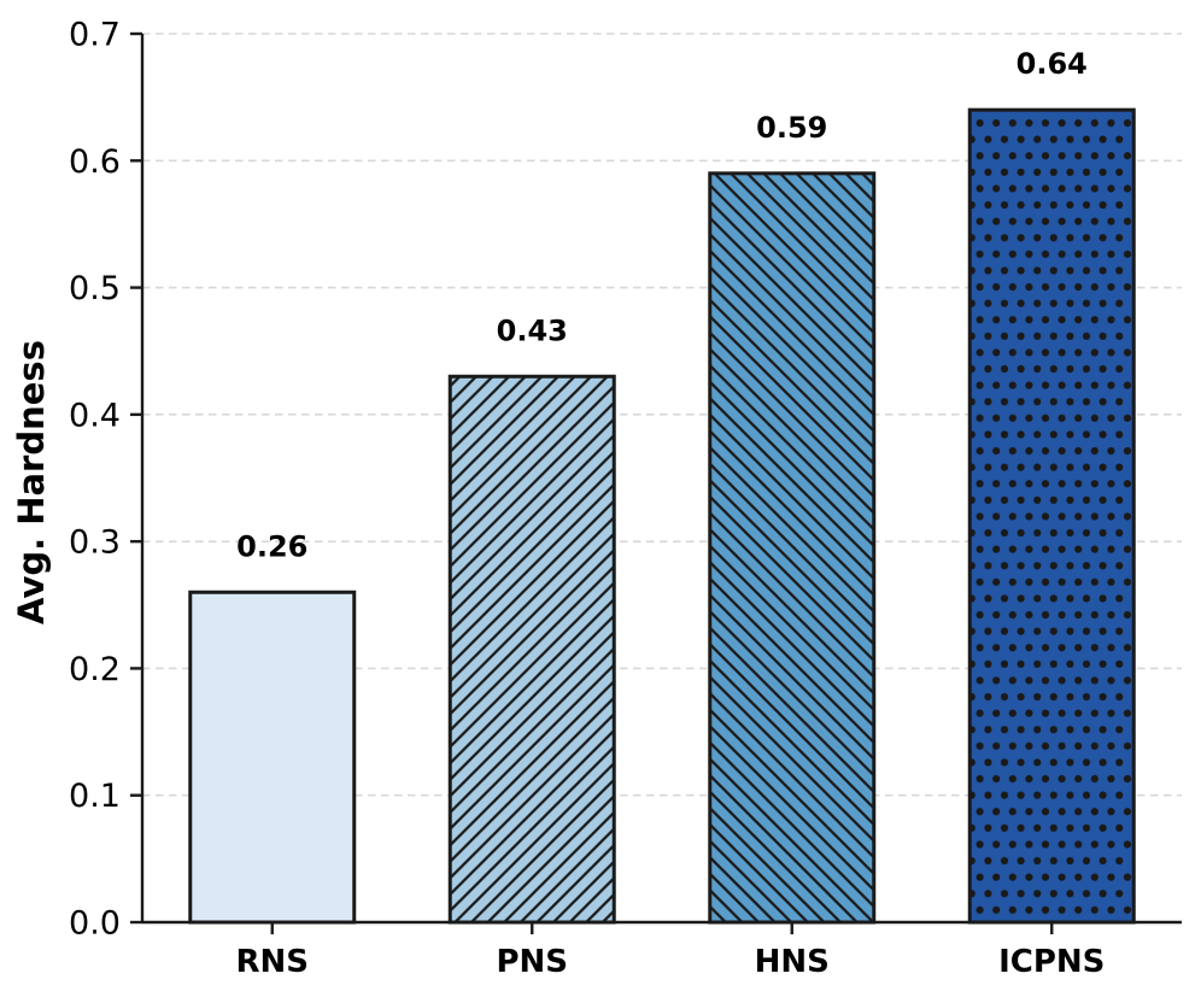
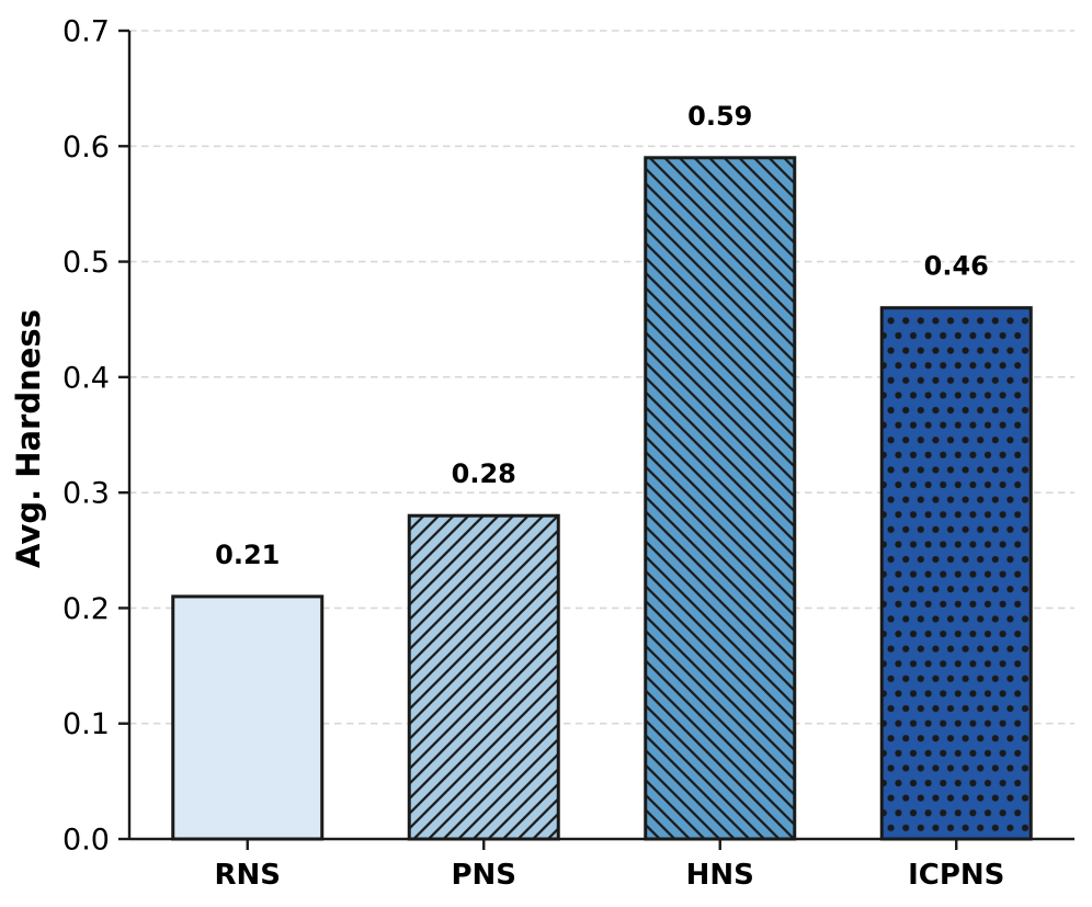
RNS: 0.26 -> 0.21
PNS: 0.43 -> 0.28
ICPNS: 0.64 -> 0.46
